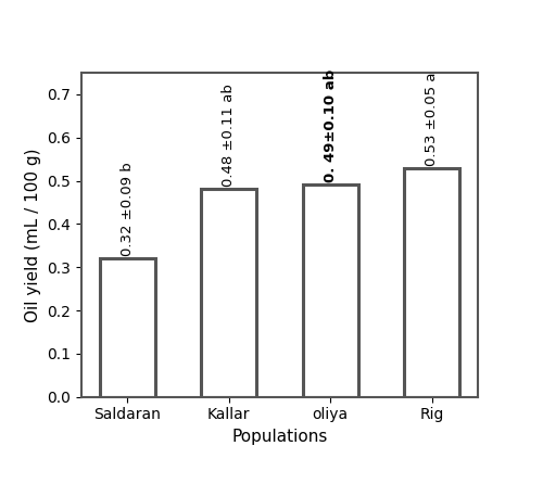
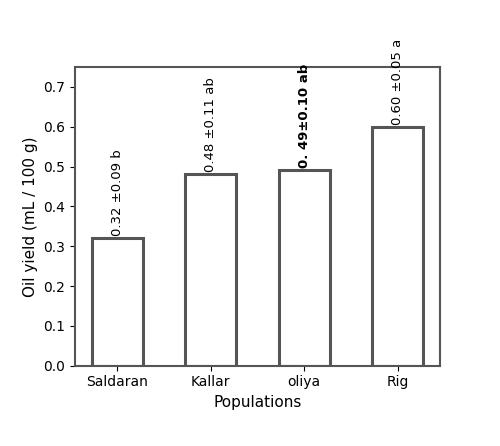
Rig: 0.53 -> 0.60
